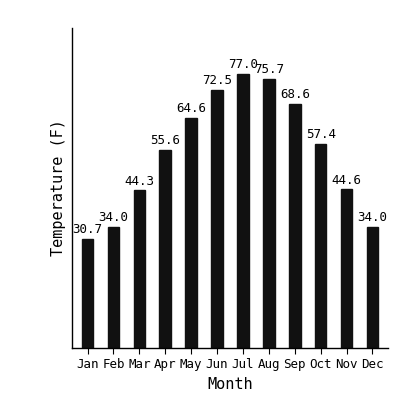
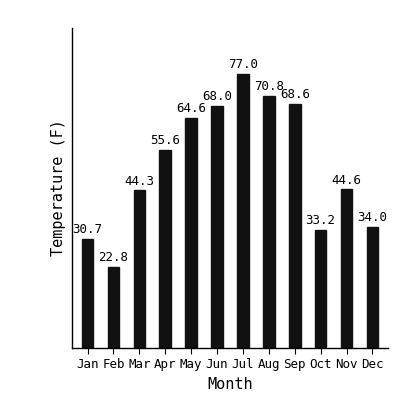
Feb: 34.0 -> 22.8
Jun: 72.5 -> 68.0
Aug: 75.7 -> 70.8
Oct: 57.4 -> 33.2
